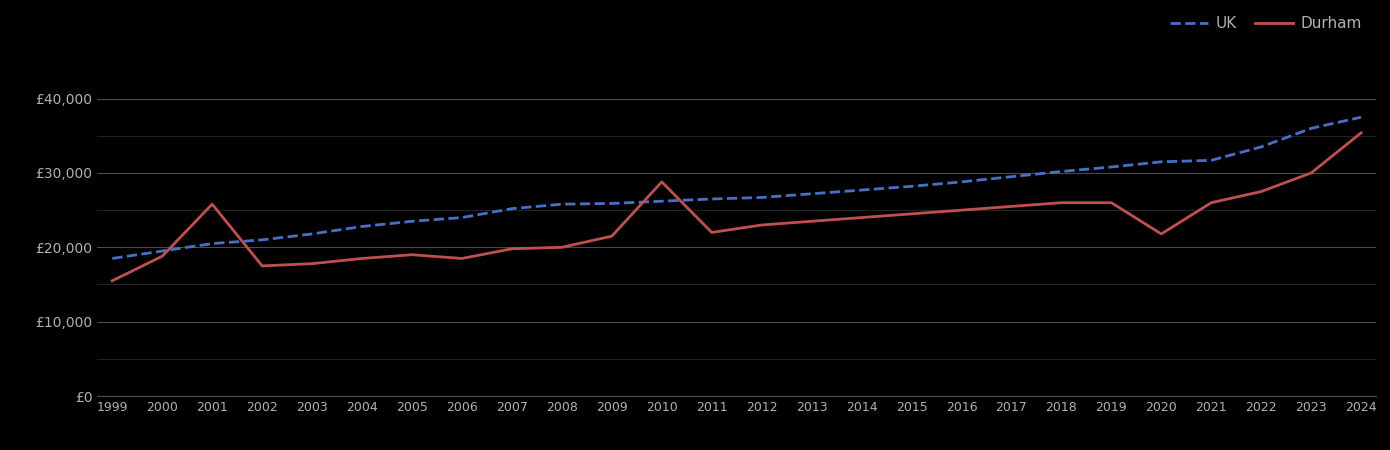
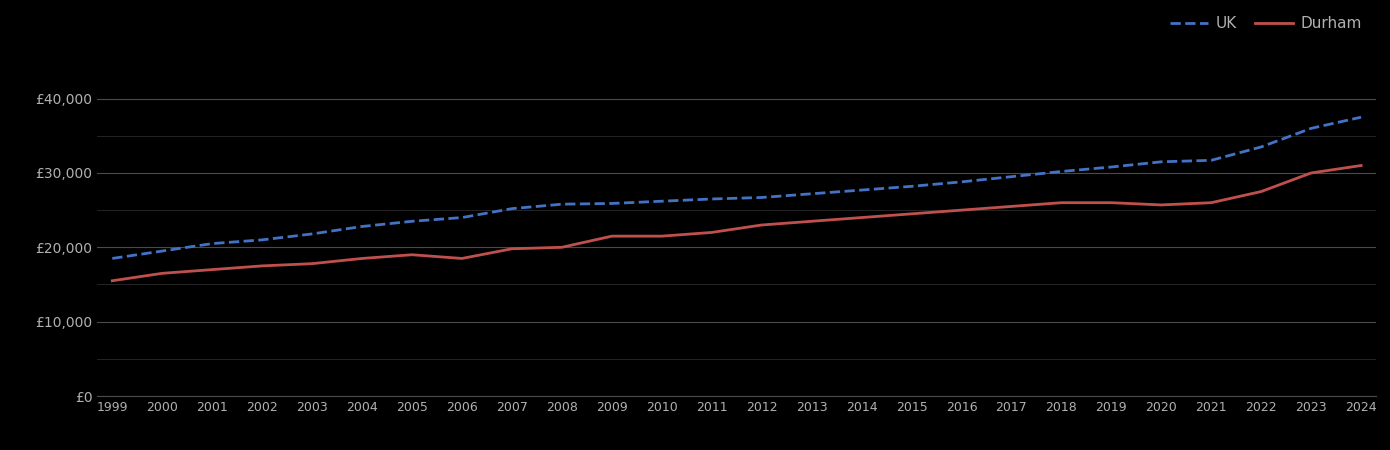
Durham/2000: £18,800 -> £16,500
Durham/2001: £25,800 -> £17,000
Durham/2010: £28,800 -> £21,500
Durham/2020: £21,800 -> £25,700
Durham/2024: £35,400 -> £31,000
